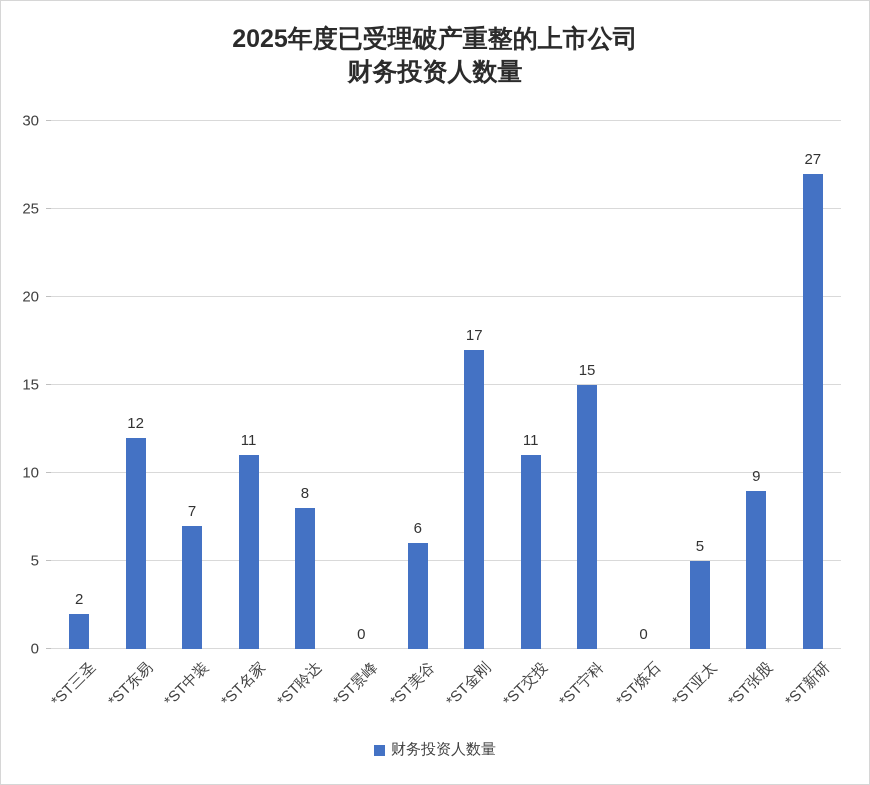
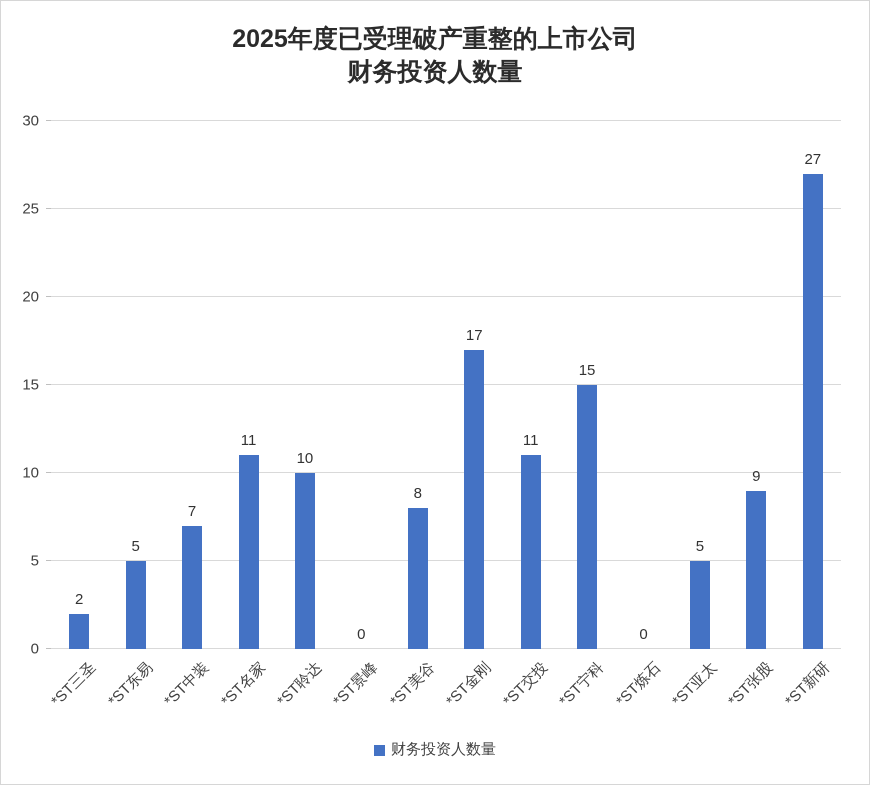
*ST东易: 12 -> 5
*ST聆达: 8 -> 10
*ST美谷: 6 -> 8
